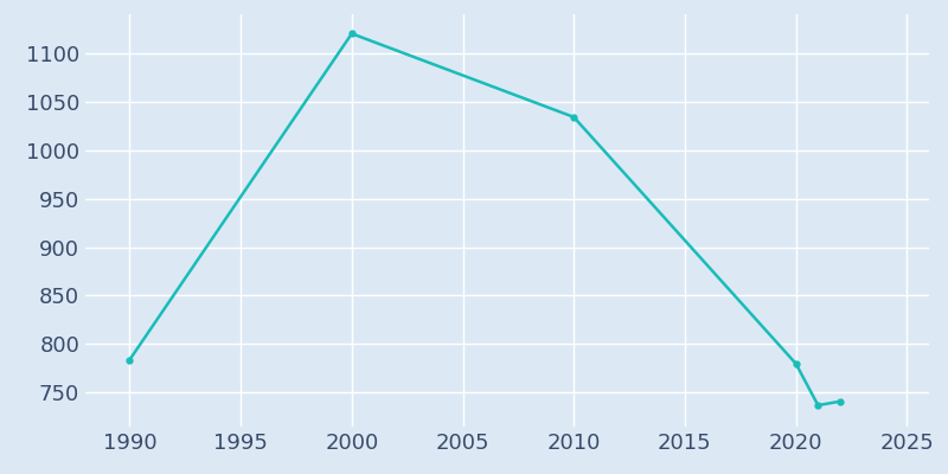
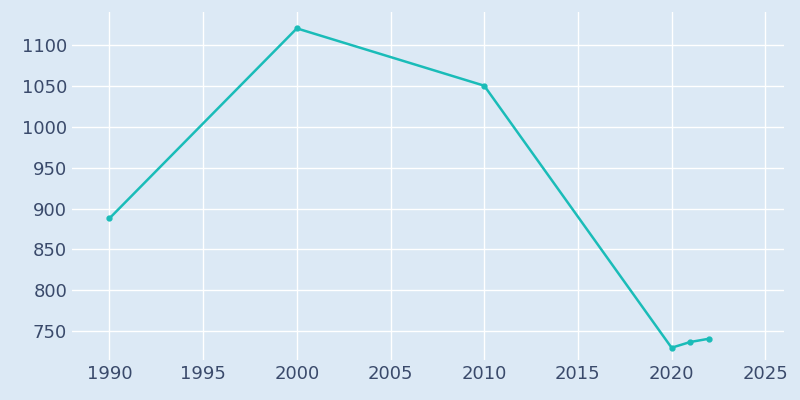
1990: 784 -> 888
2010: 1034 -> 1050
2020: 780 -> 730
